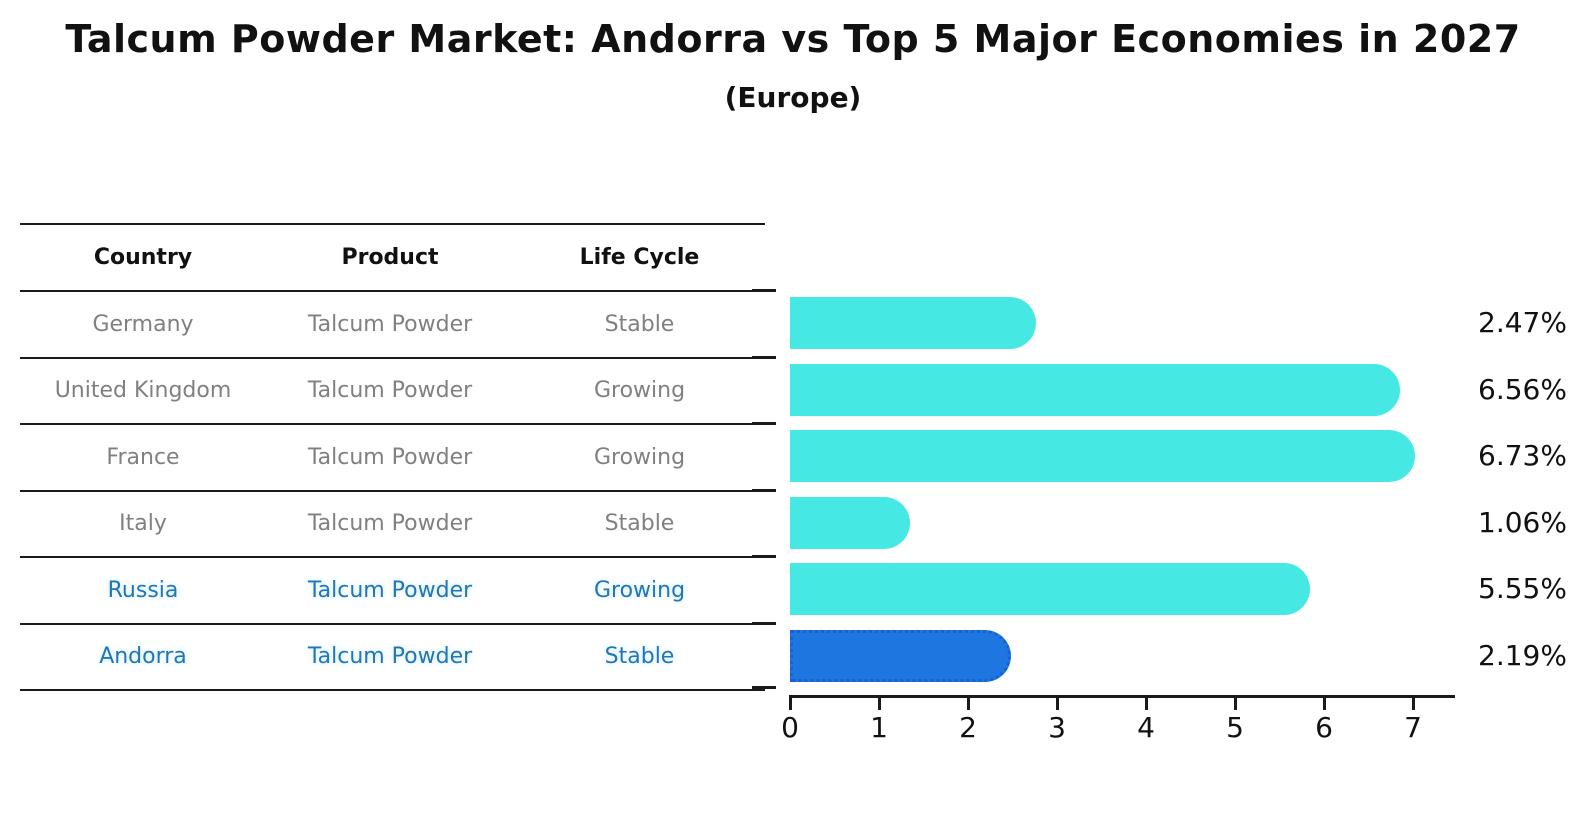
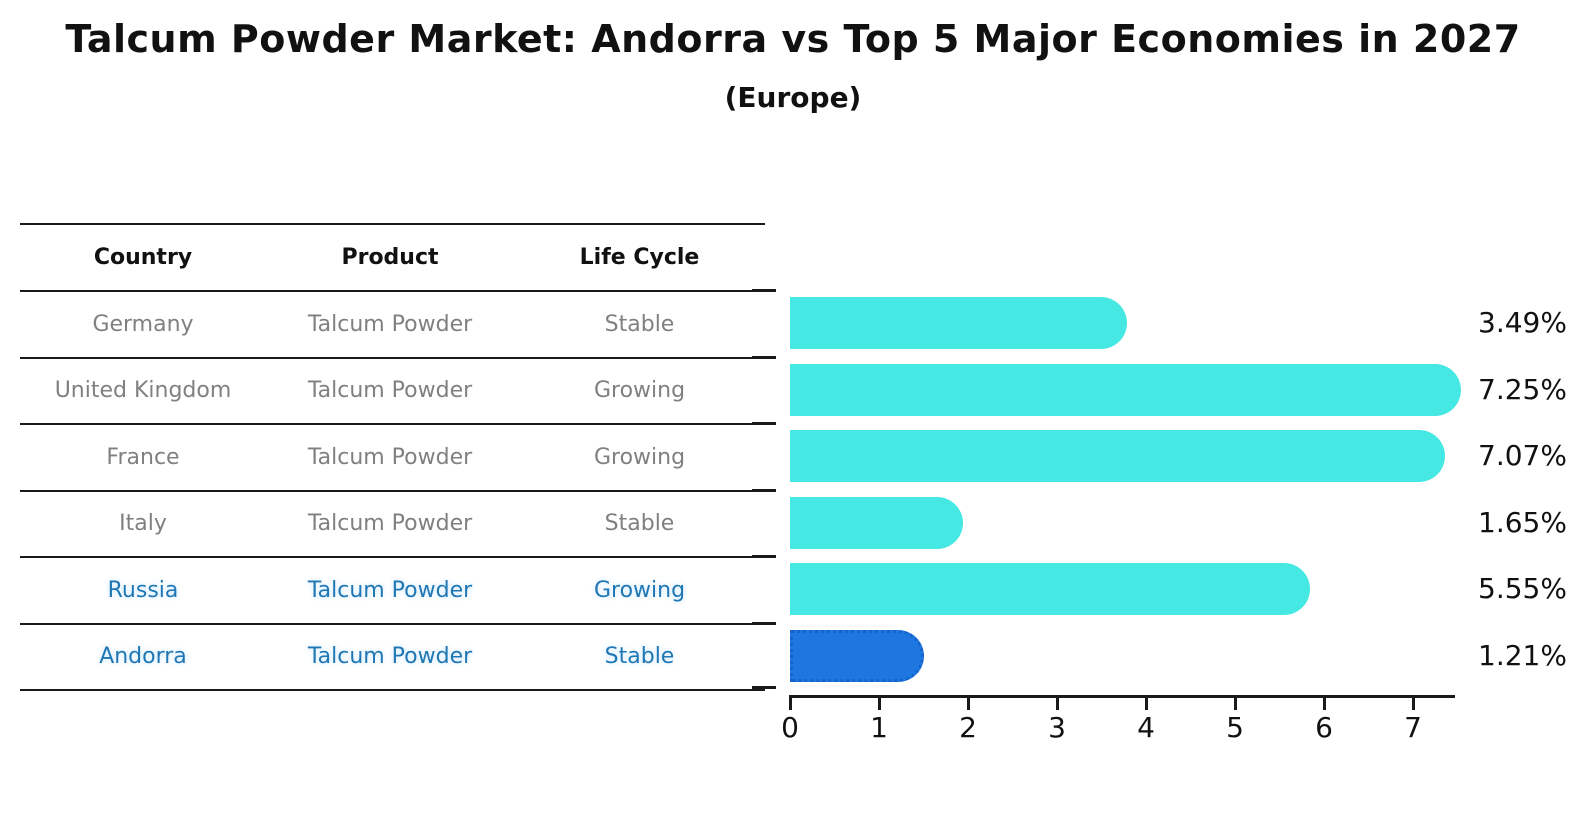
Germany: 2.47% -> 3.49%
United Kingdom: 6.56% -> 7.25%
France: 6.73% -> 7.07%
Italy: 1.06% -> 1.65%
Andorra: 2.19% -> 1.21%
